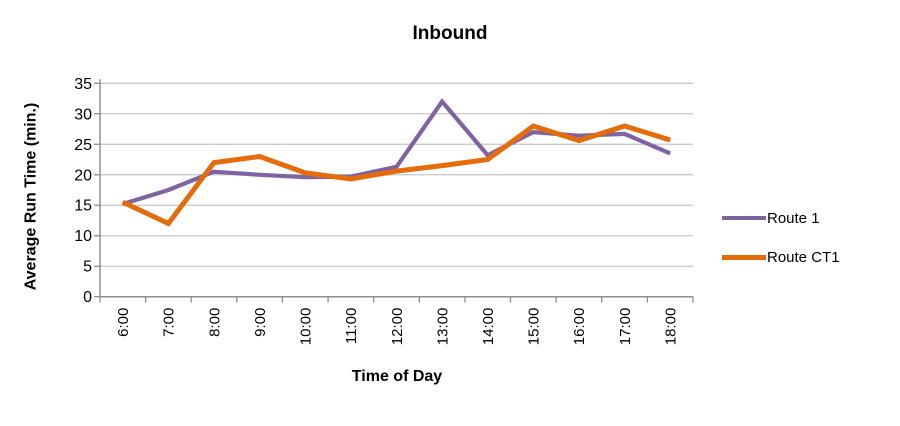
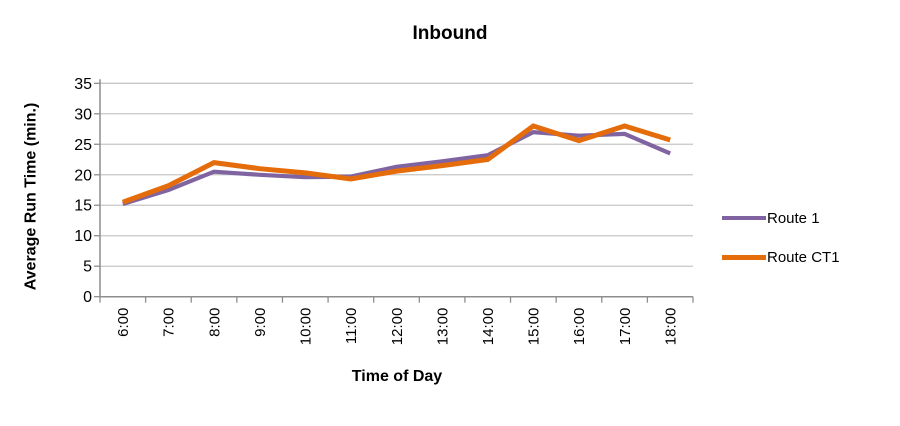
Route CT1/7:00: 12 -> 18
Route CT1/9:00: 23 -> 21
Route 1/13:00: 32 -> 22
